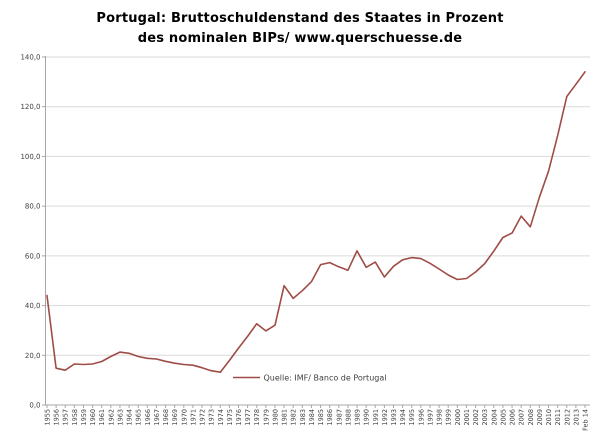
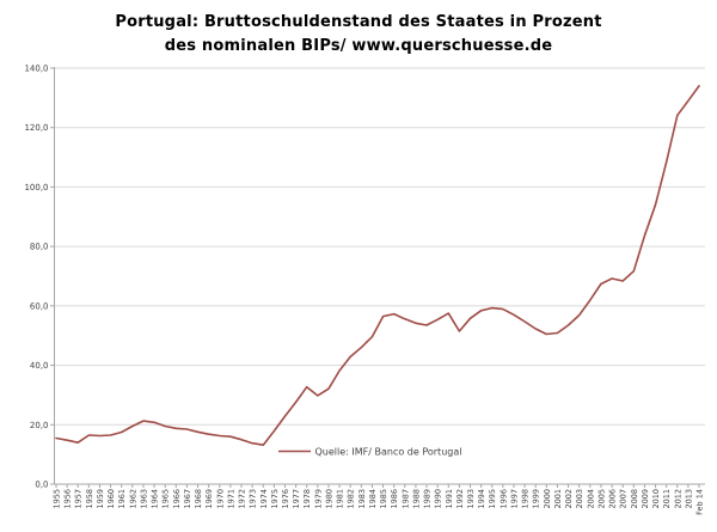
1955: 44 -> 16
1981: 48 -> 38
1989: 62 -> 54
2007: 76 -> 68
